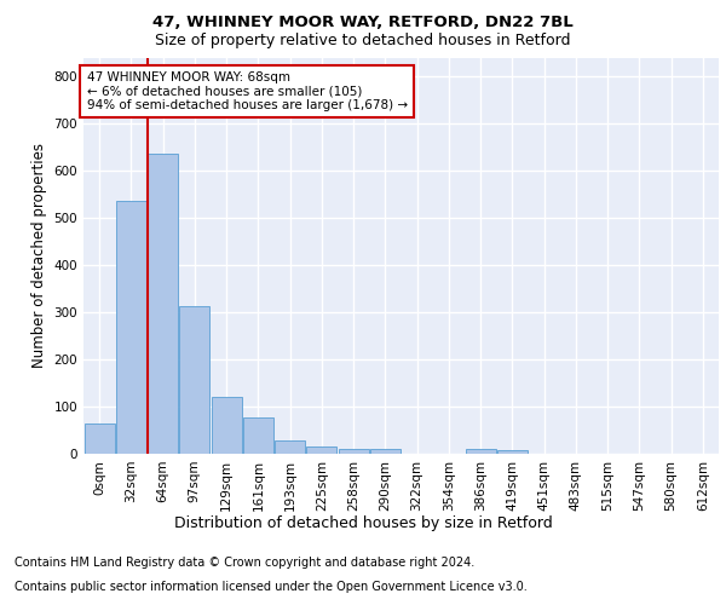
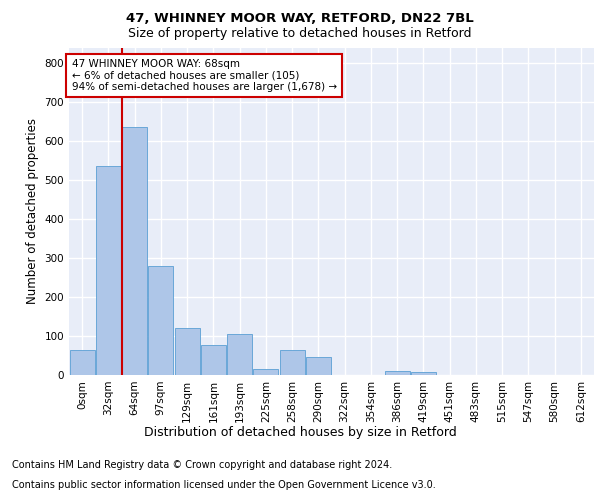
97sqm: 312 -> 280
193sqm: 28 -> 105
258sqm: 10 -> 65
290sqm: 10 -> 45
